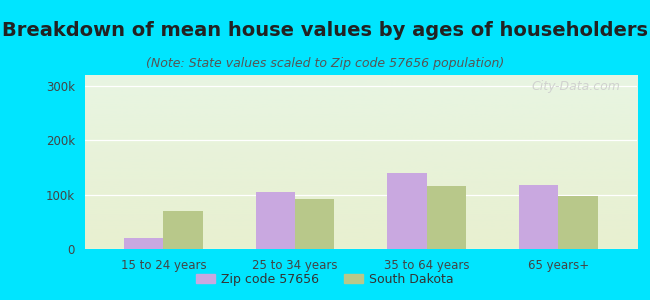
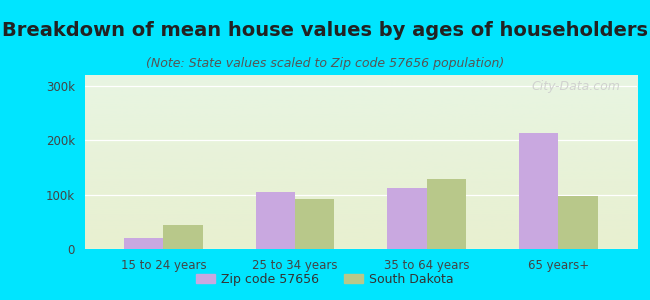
South Dakota/15 to 24 years: 70k -> 44k
Zip code 57656/35 to 64 years: 140k -> 112k
South Dakota/35 to 64 years: 115k -> 128k
Zip code 57656/65 years+: 117k -> 214k
